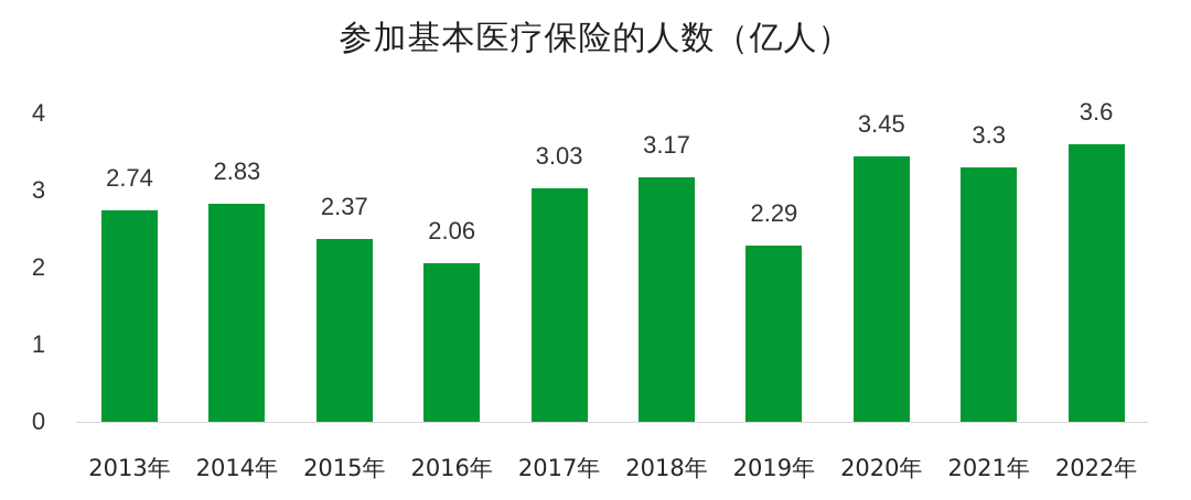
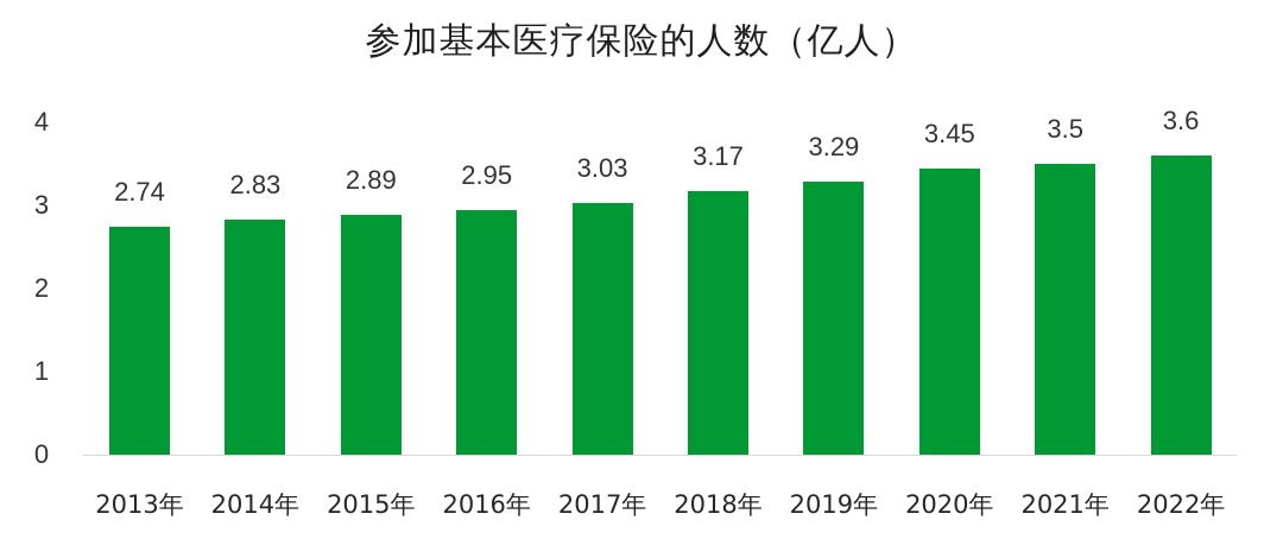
2015年: 2.37 -> 2.89
2016年: 2.06 -> 2.95
2019年: 2.29 -> 3.29
2021年: 3.3 -> 3.5
